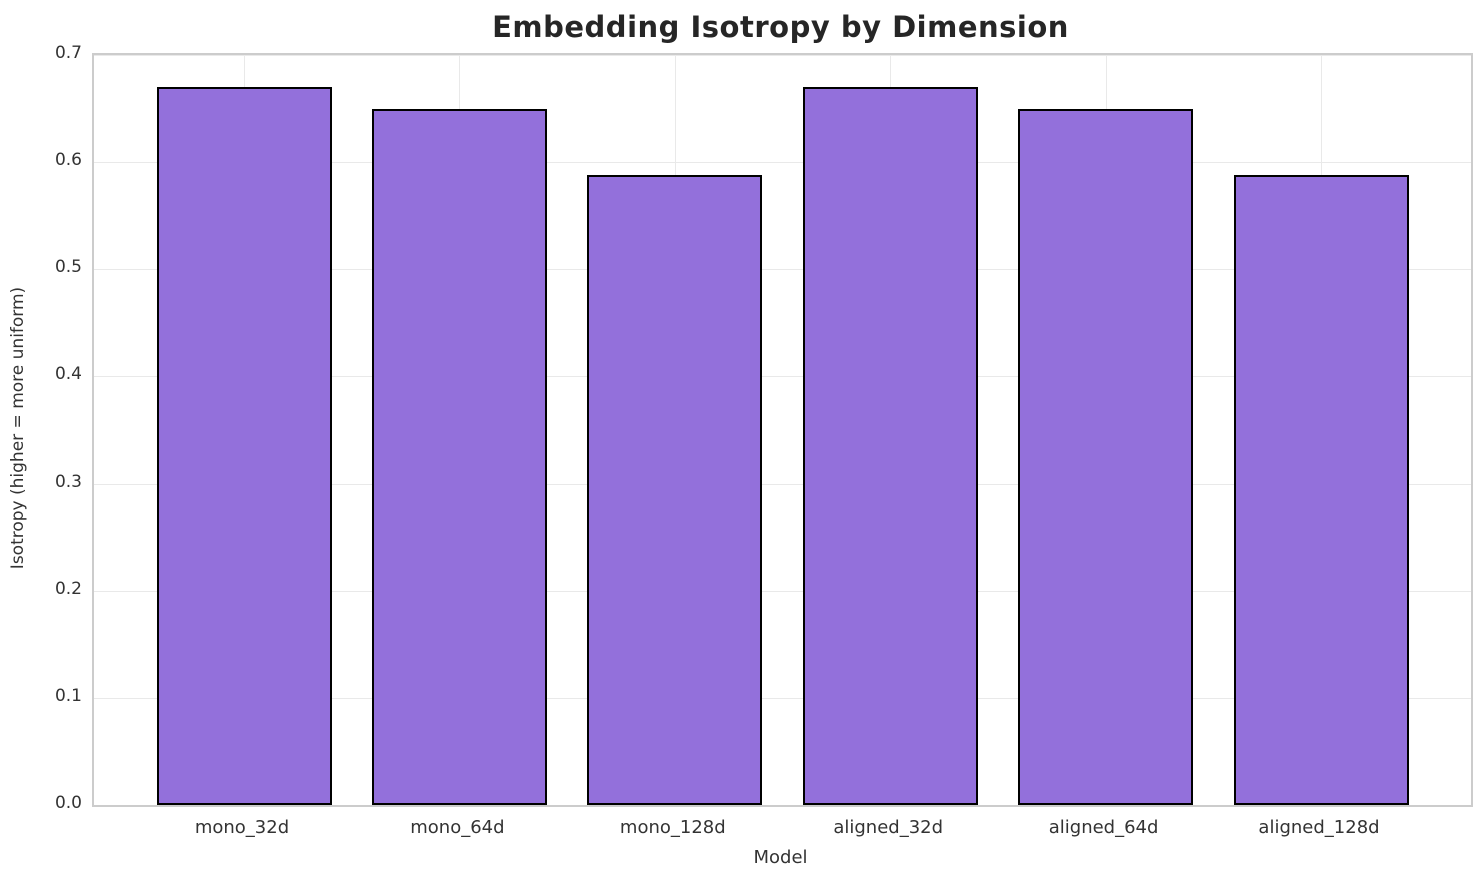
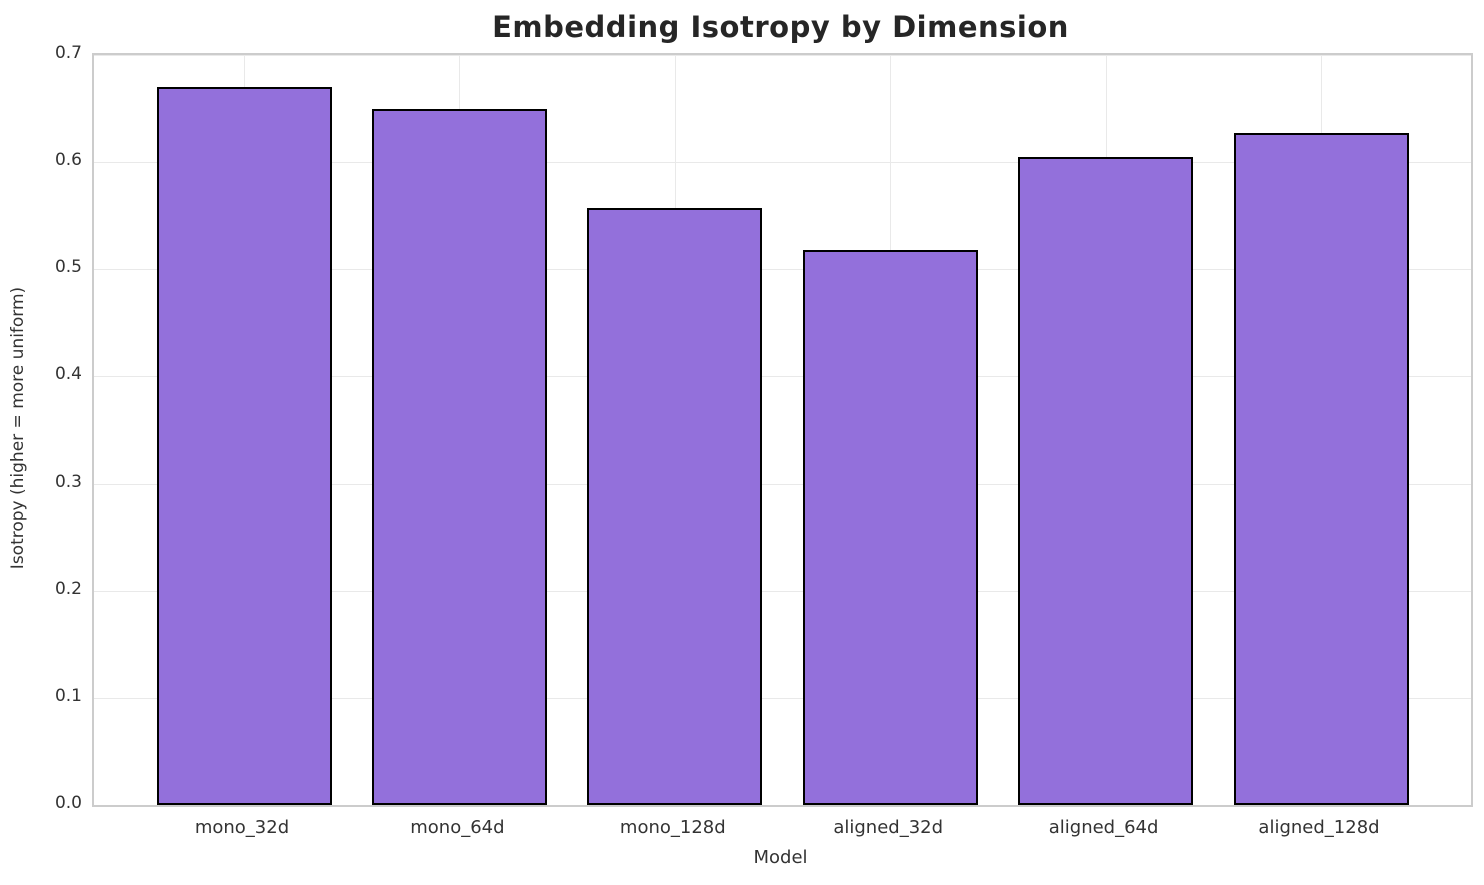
mono_128d: 0.588 -> 0.557
aligned_32d: 0.670 -> 0.518
aligned_64d: 0.650 -> 0.605
aligned_128d: 0.588 -> 0.627
